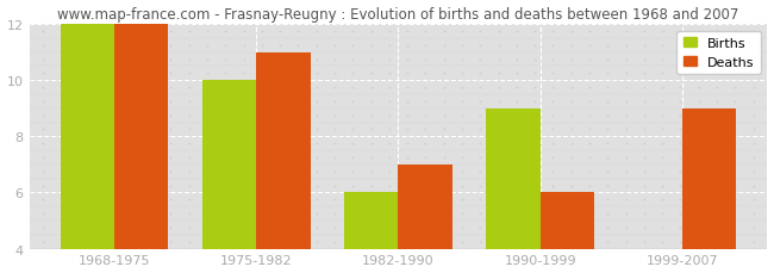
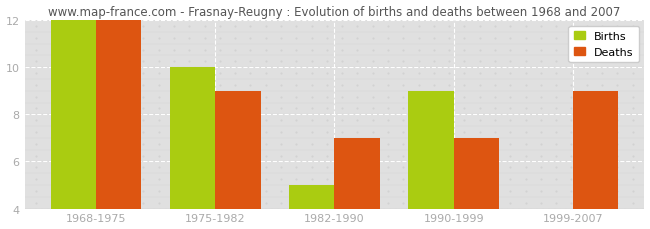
Deaths/1975-1982: 11 -> 9
Births/1982-1990: 6 -> 5
Deaths/1990-1999: 6 -> 7
